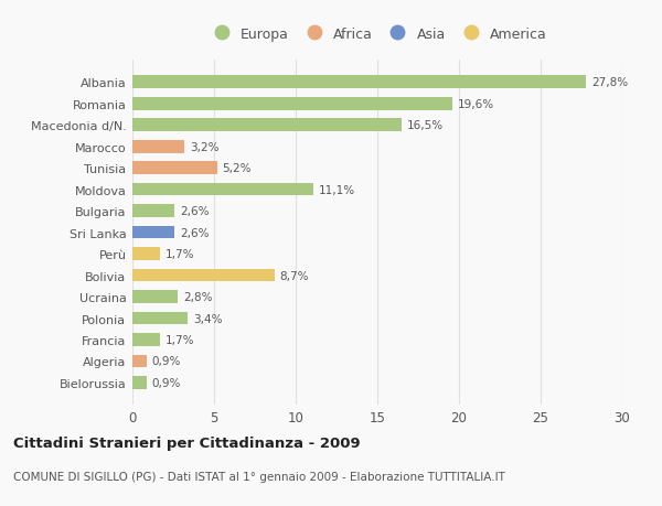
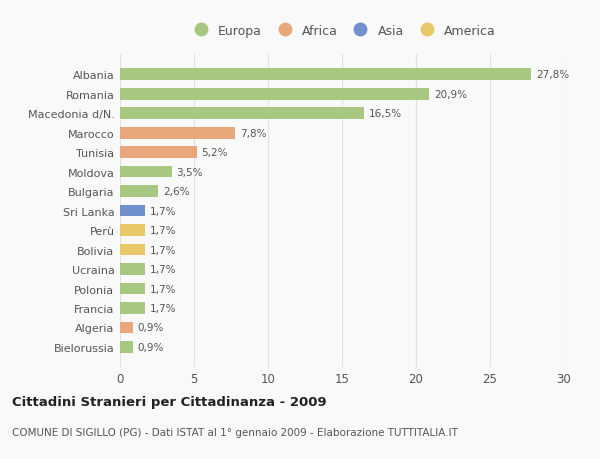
Romania: 19,6% -> 20,9%
Marocco: 3,2% -> 7,8%
Moldova: 11,1% -> 3,5%
Sri Lanka: 2,6% -> 1,7%
Bolivia: 8,7% -> 1,7%
Ucraina: 2,8% -> 1,7%
Polonia: 3,4% -> 1,7%
